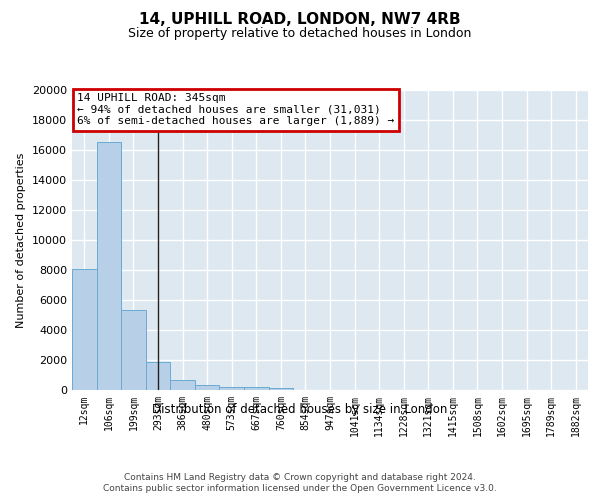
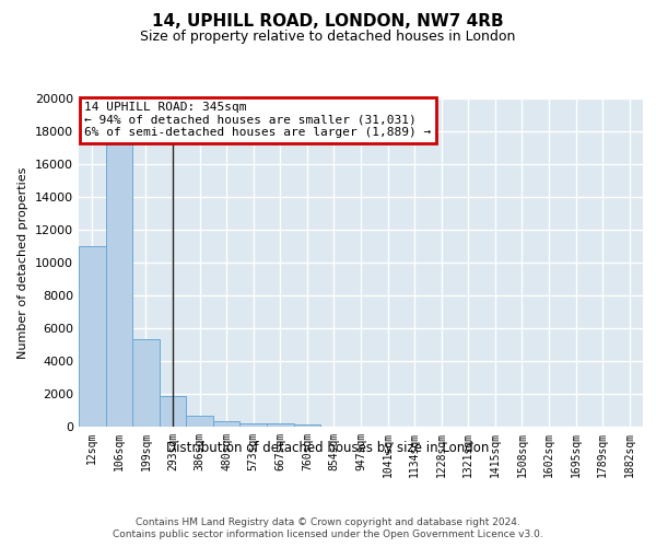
12sqm: 8000 -> 11000
106sqm: 16600 -> 17400
